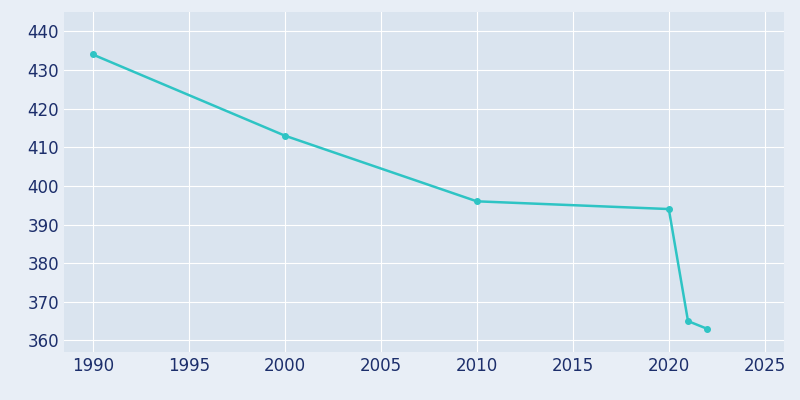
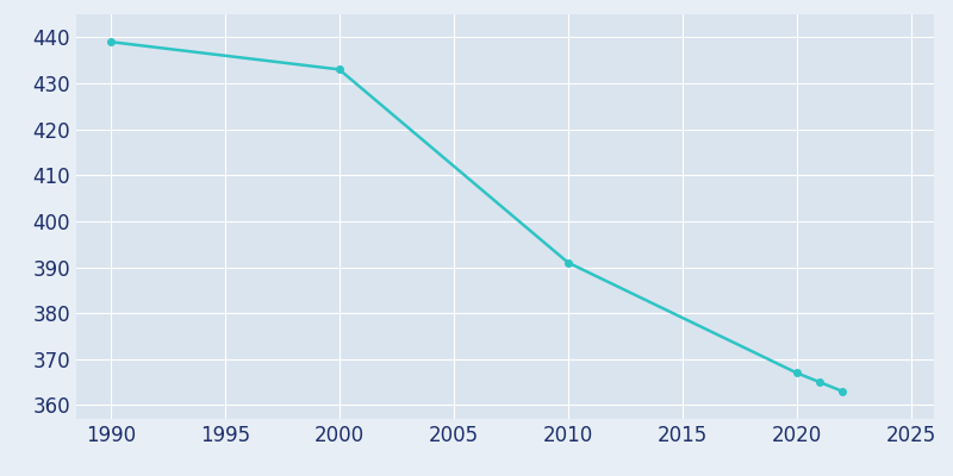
1990: 434 -> 439
2000: 413 -> 433
2010: 396 -> 391
2020: 394 -> 367
